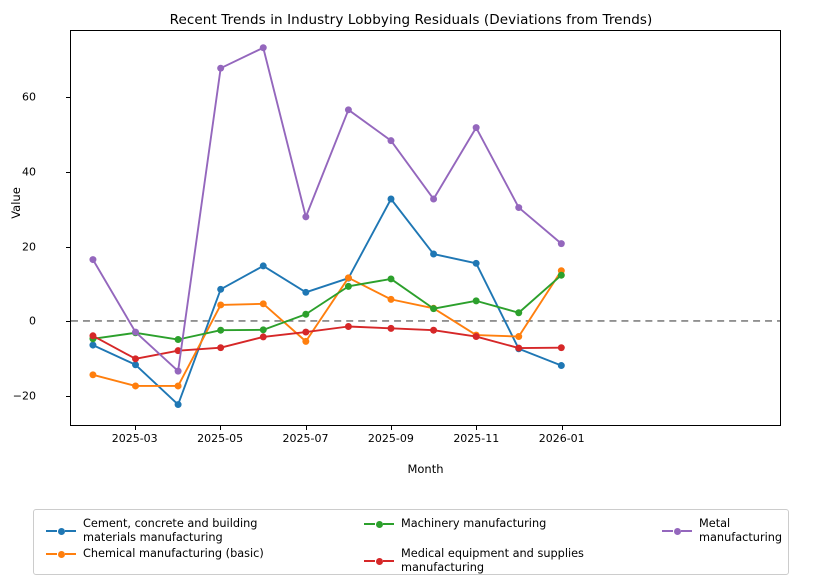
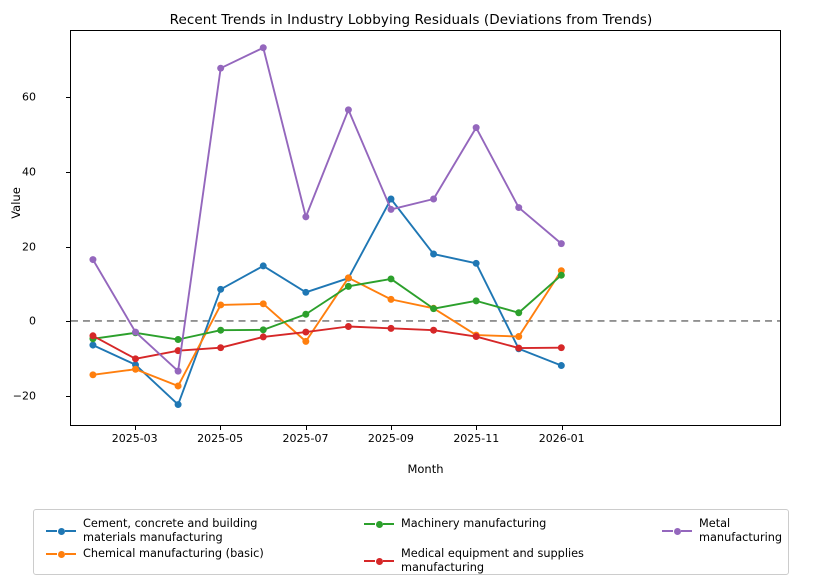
Chemical manufacturing (basic)/2025-03: -18 -> -13
Metal manufacturing/2025-09: 48 -> 30
